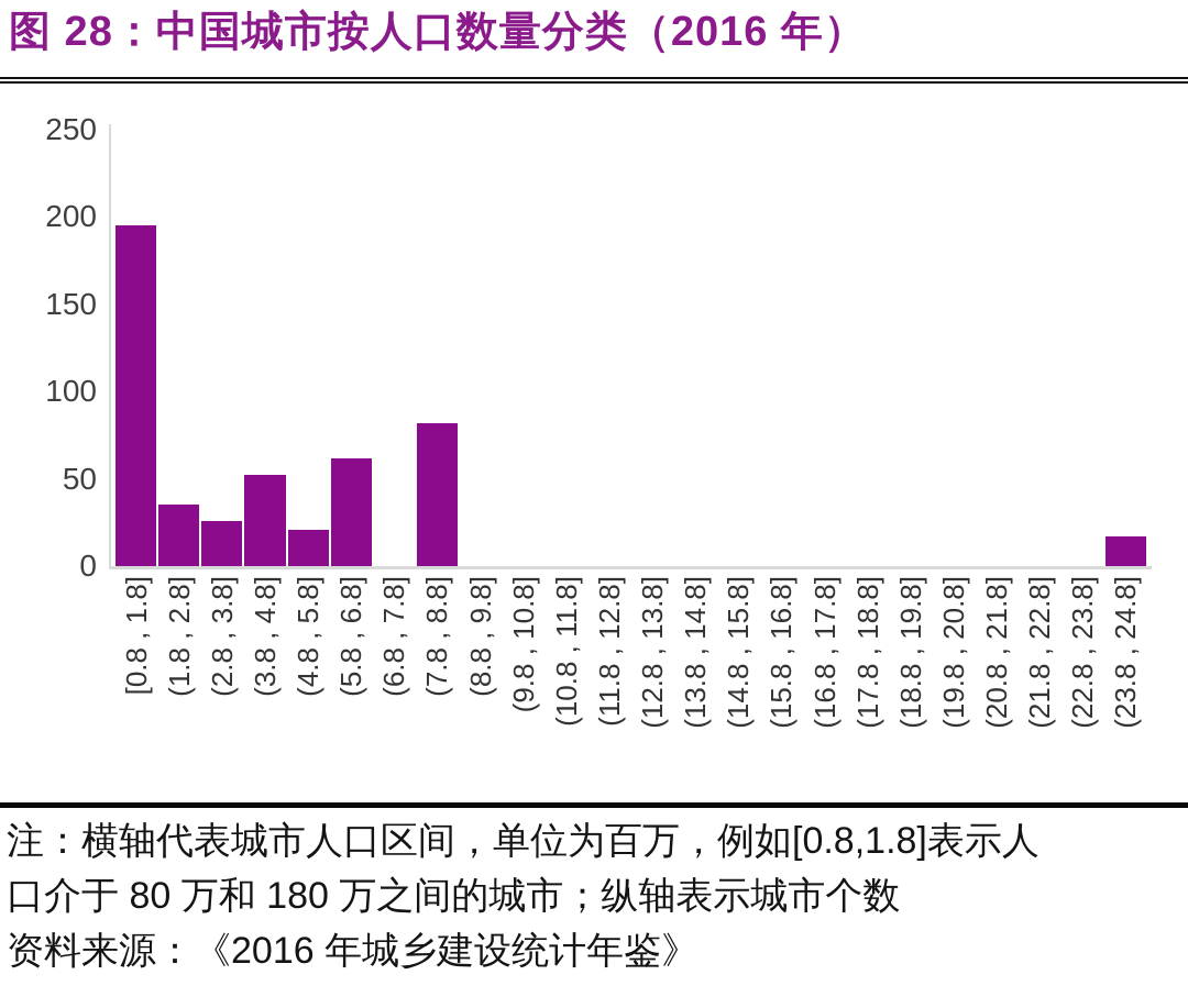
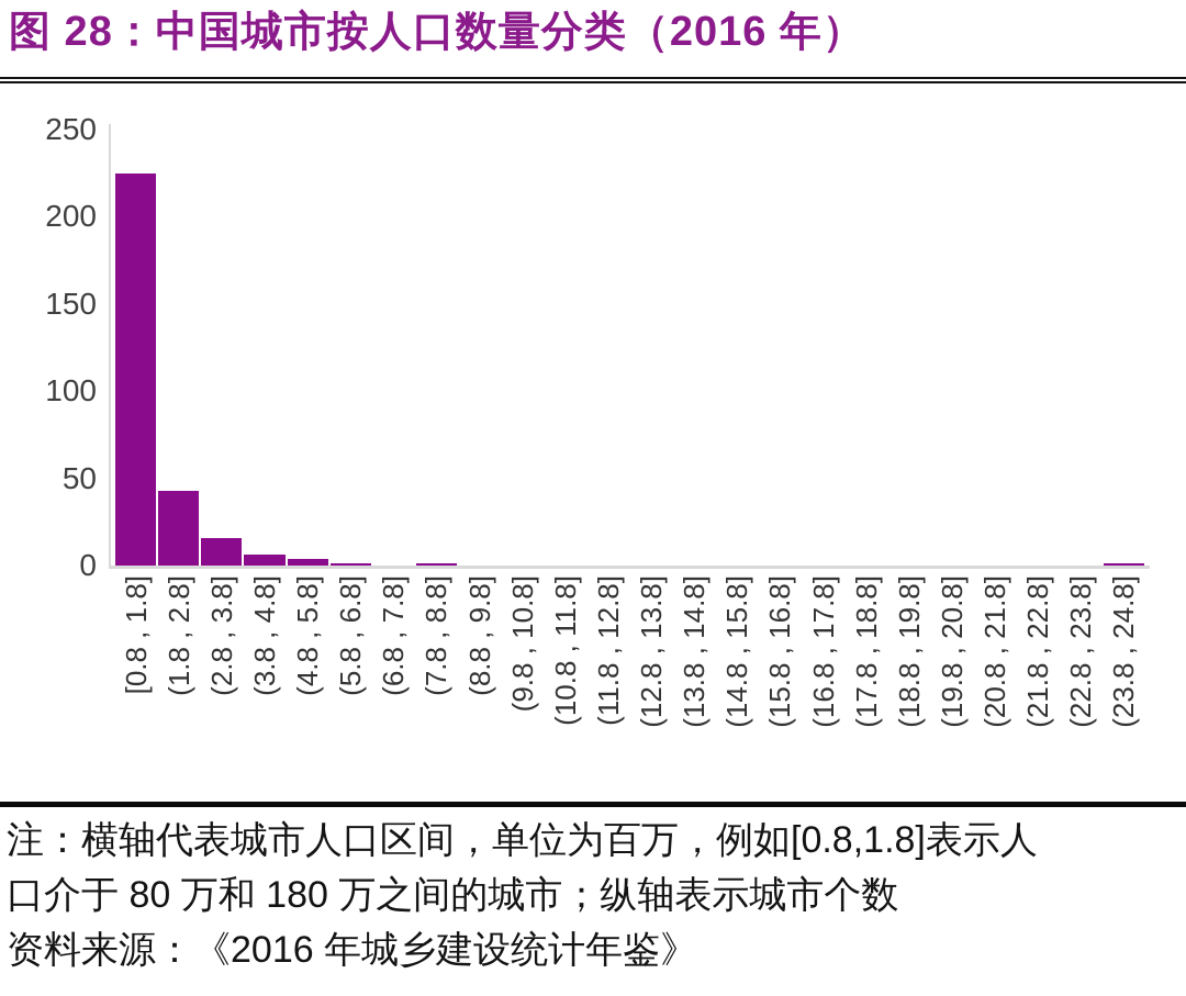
[0.8 , 1.8]: 195 -> 225
(1.8 , 2.8]: 35 -> 43
(2.8 , 3.8]: 26 -> 16
(3.8 , 4.8]: 52 -> 6
(4.8 , 5.8]: 21 -> 4
(5.8 , 6.8]: 62 -> 1
(7.8 , 8.8]: 82 -> 1
(23.8 , 24.8]: 17 -> 1
